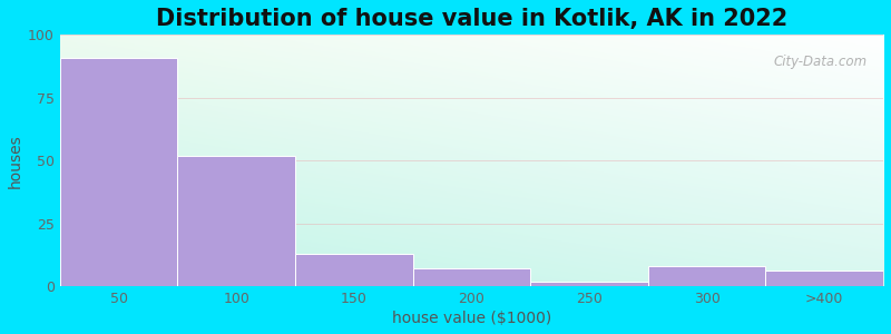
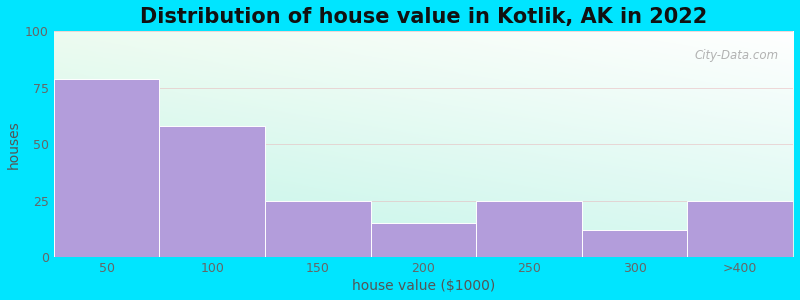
50: 91 -> 79
100: 52 -> 58
150: 13 -> 25
200: 7 -> 15
250: 2 -> 25
300: 8 -> 12
>400: 6 -> 25
